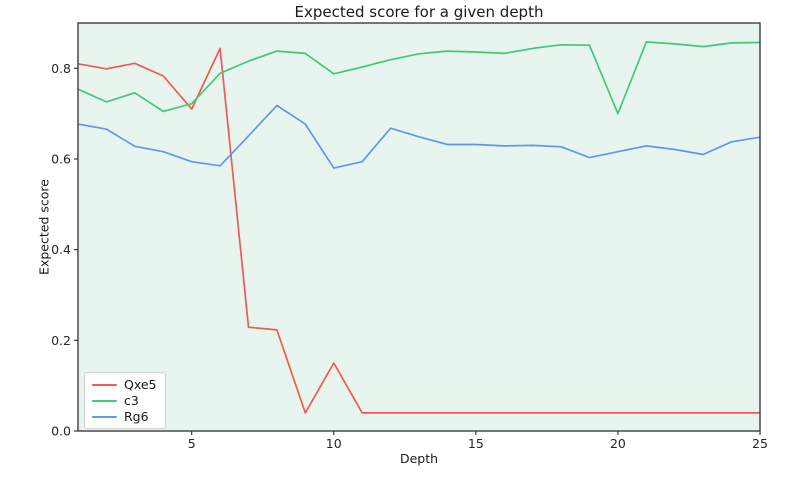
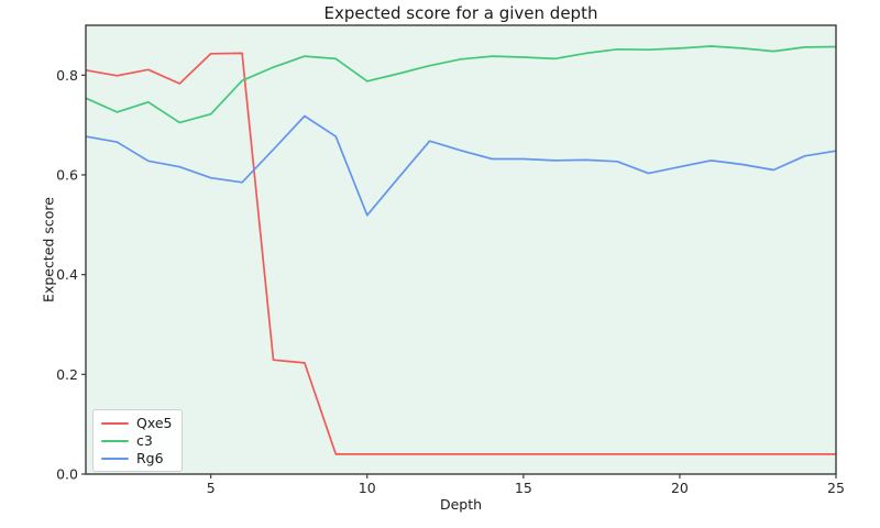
Qxe5/5: 0.71 -> 0.84
Qxe5/10: 0.15 -> 0.04
Rg6/10: 0.58 -> 0.52
c3/20: 0.70 -> 0.85
